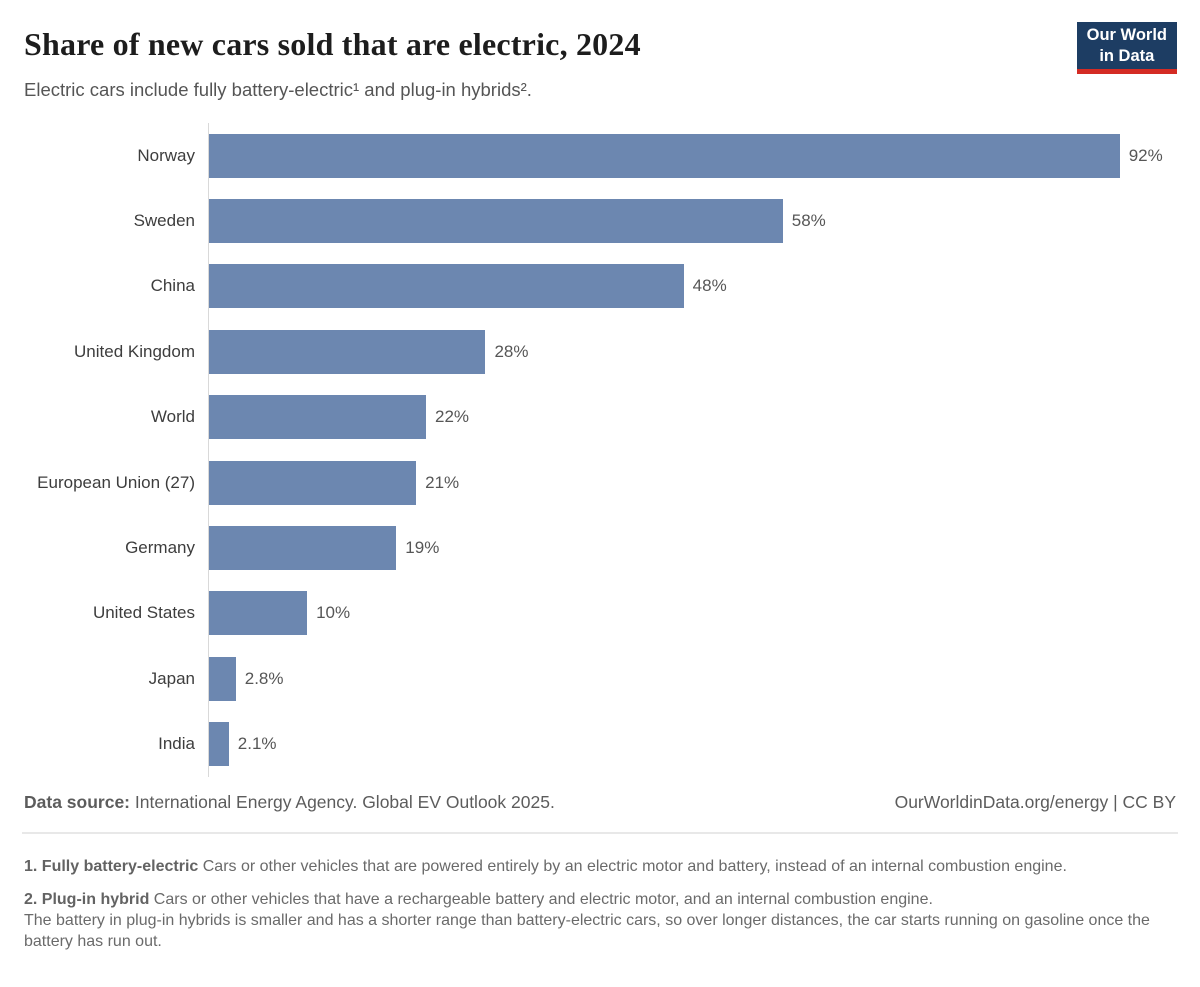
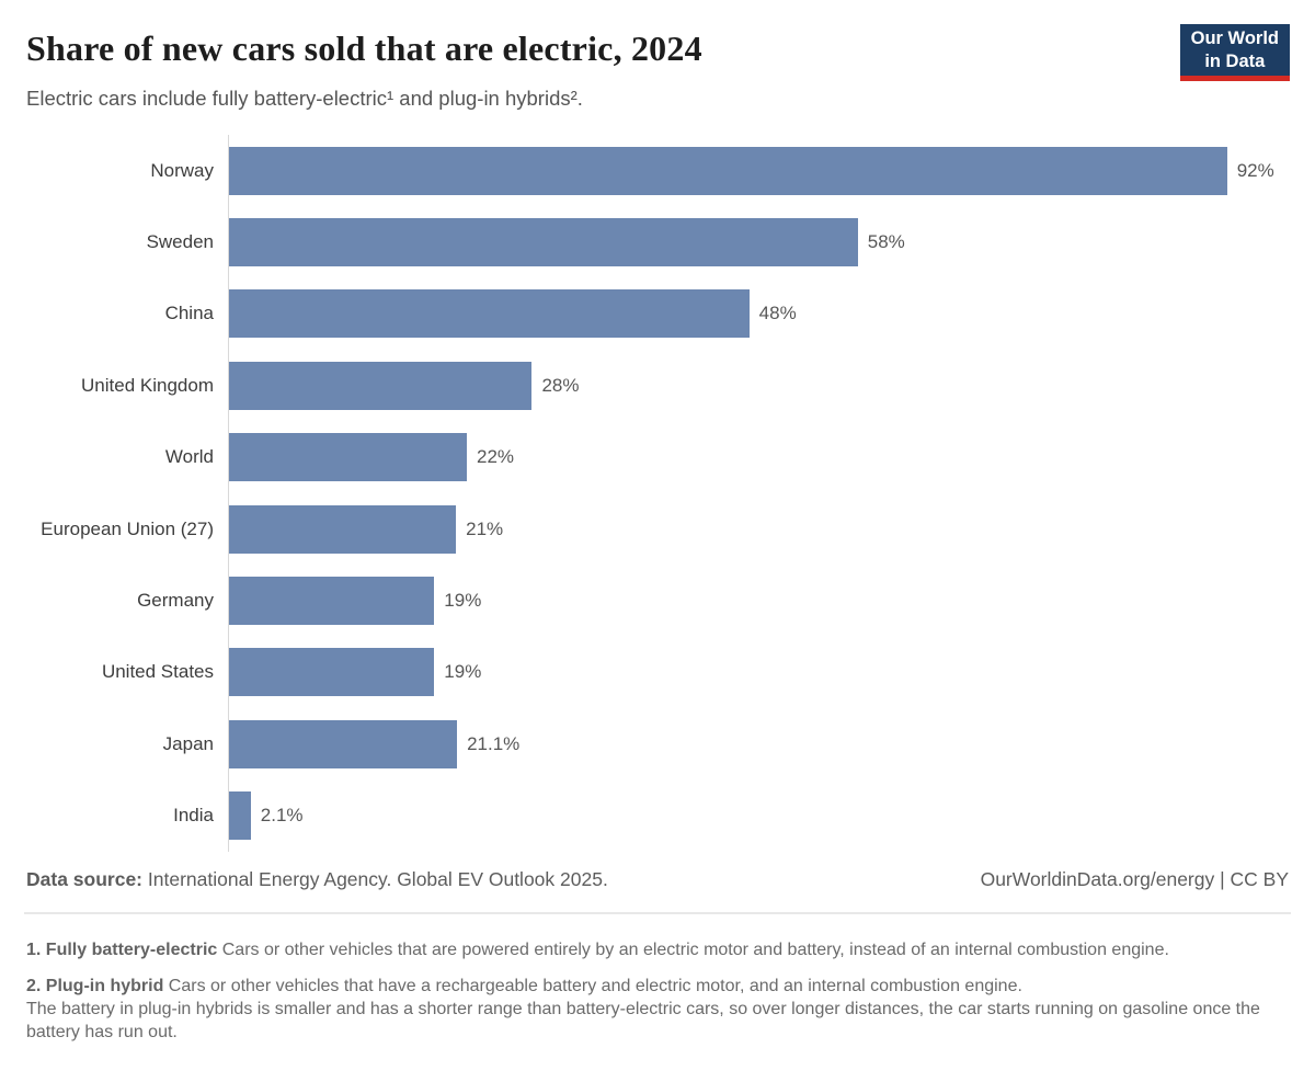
United States: 10% -> 19%
Japan: 2.8% -> 21.1%
